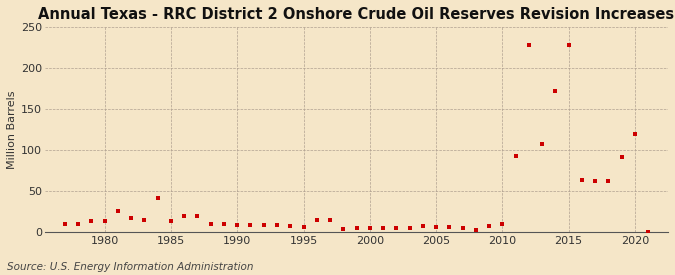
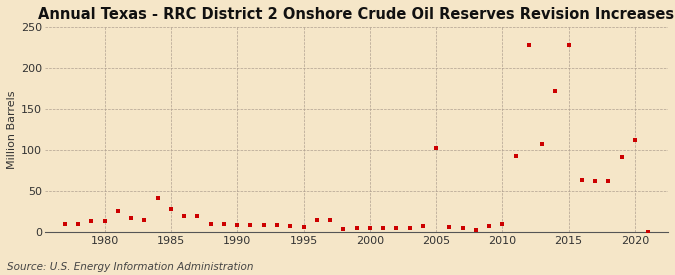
1985: 13 -> 28
2005: 6 -> 102
2020: 120 -> 112
